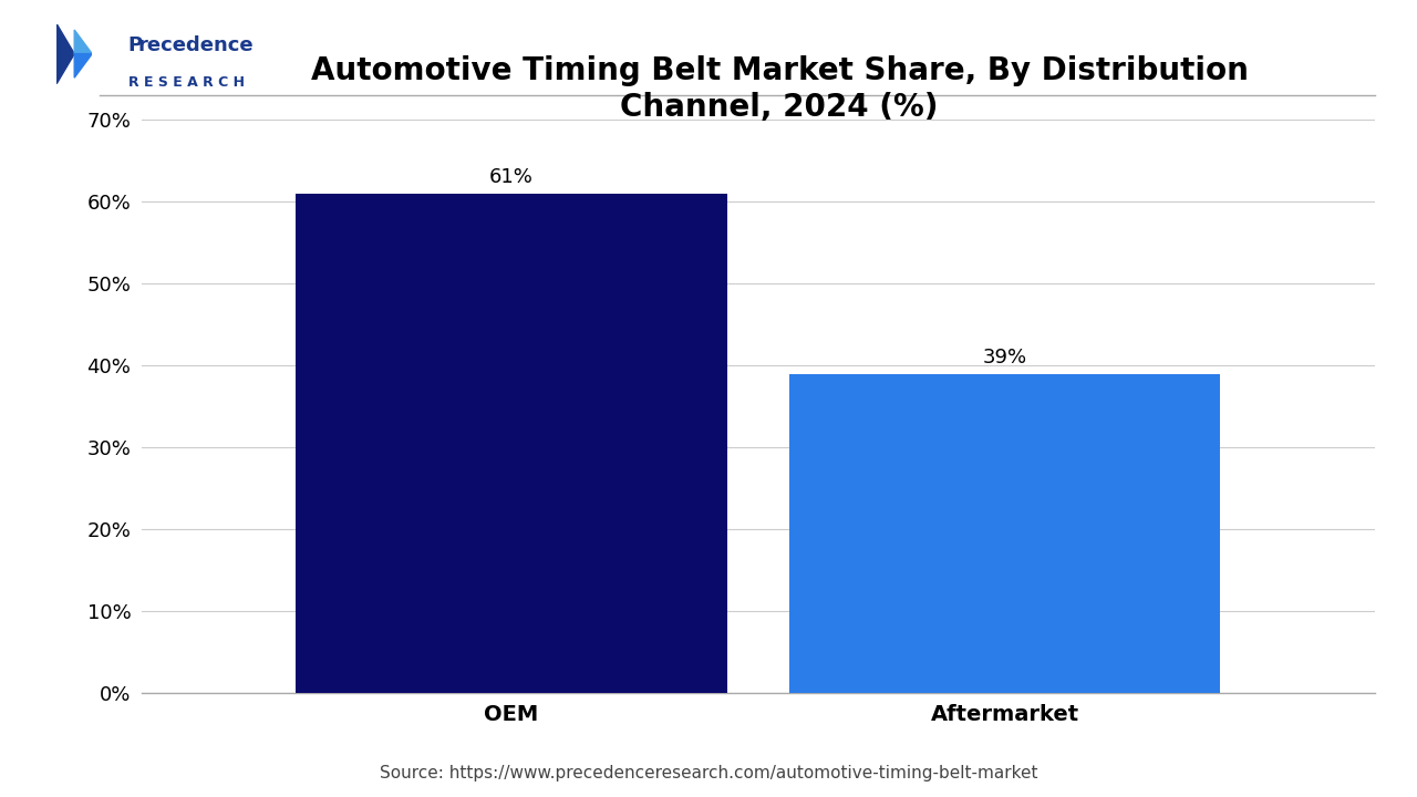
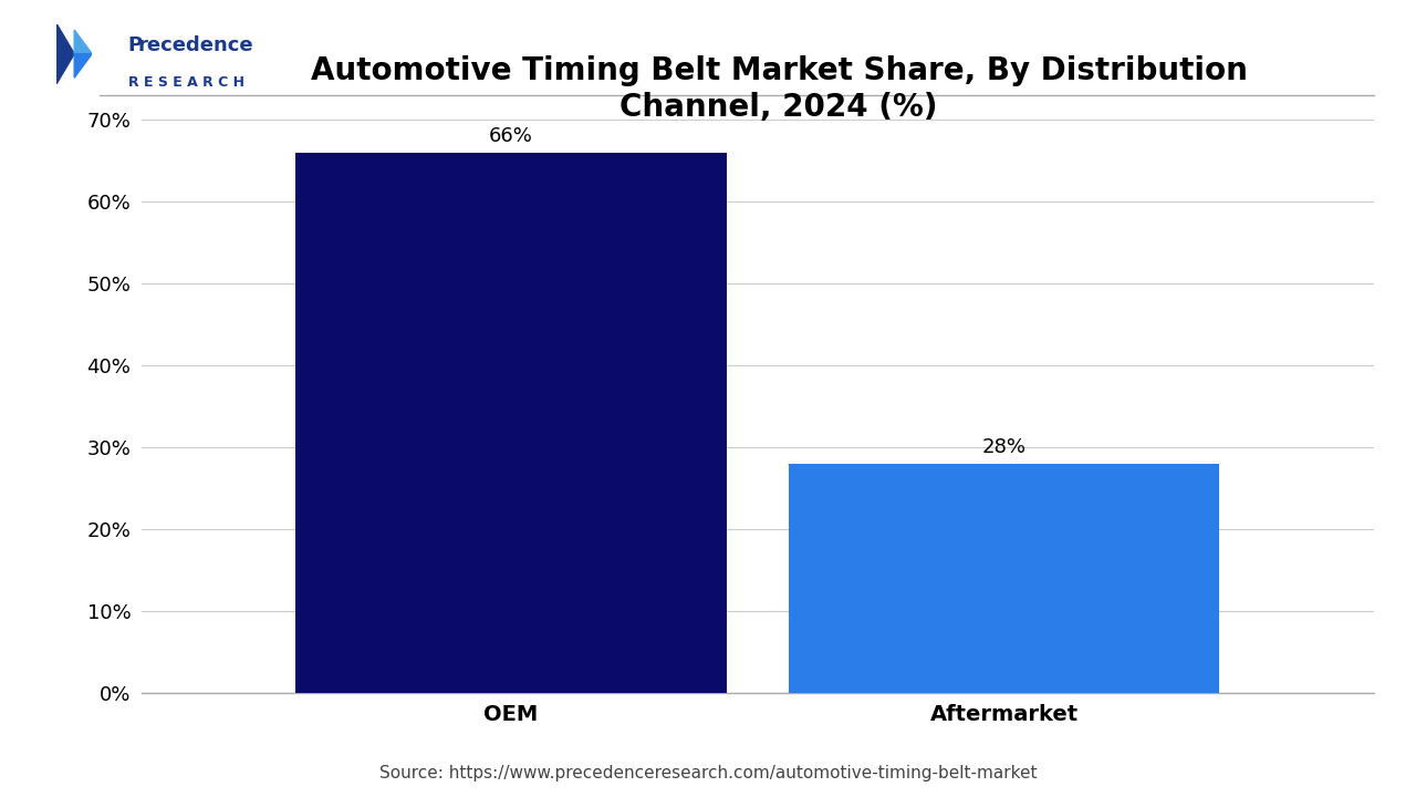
OEM: 61% -> 66%
Aftermarket: 39% -> 28%
